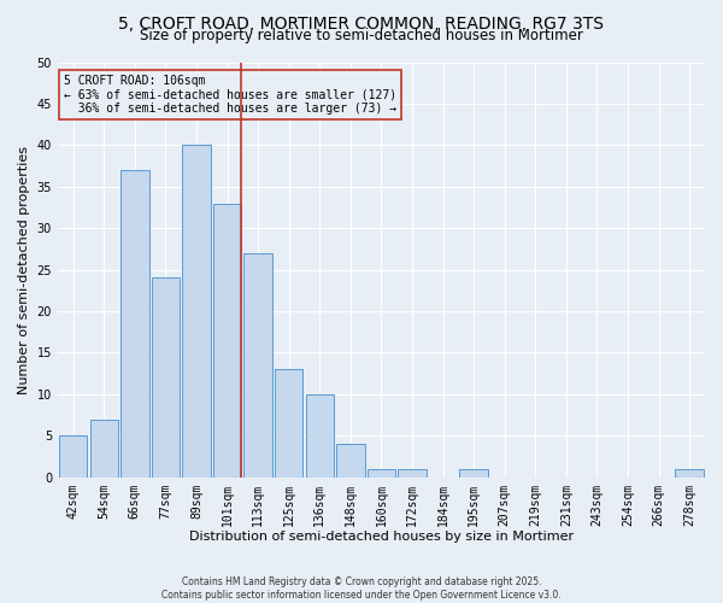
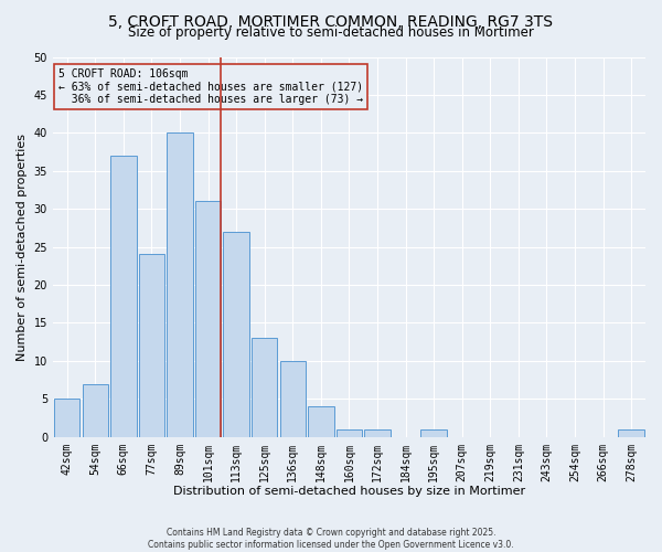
101sqm: 33 -> 31
